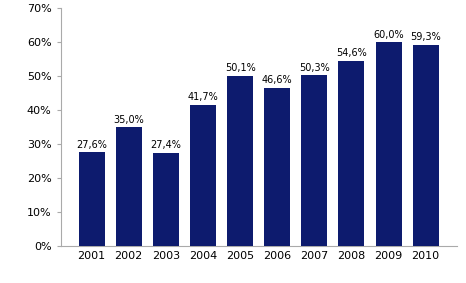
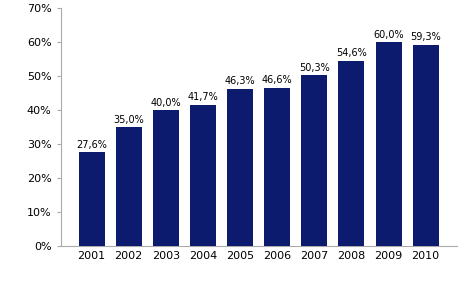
2003: 27,4% -> 40,0%
2005: 50,1% -> 46,3%
